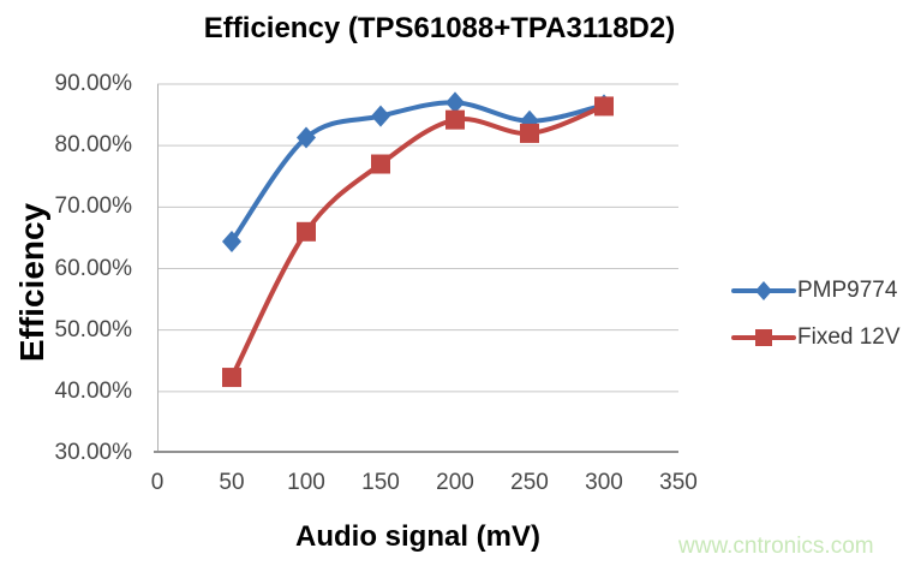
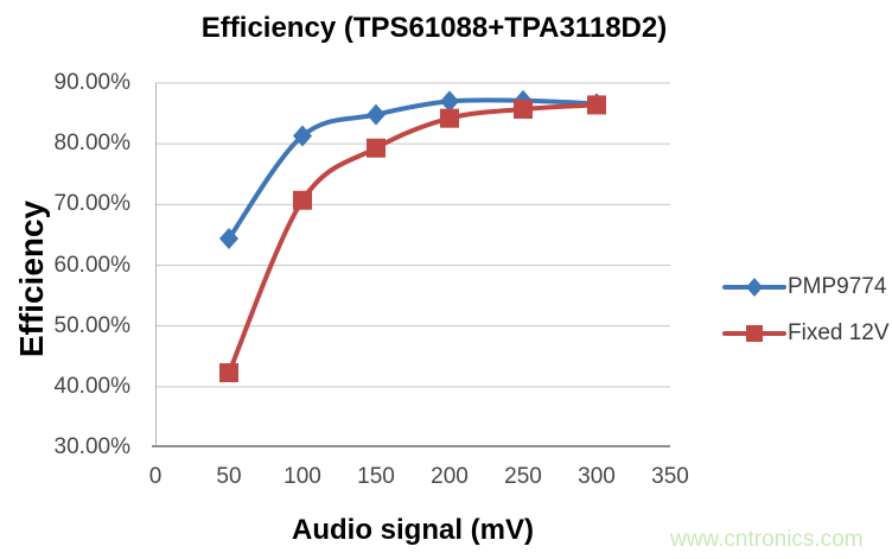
Fixed 12V/100: 66% -> 71%
Fixed 12V/150: 77% -> 79%
PMP9774/250: 84% -> 87%
Fixed 12V/250: 82% -> 86%
